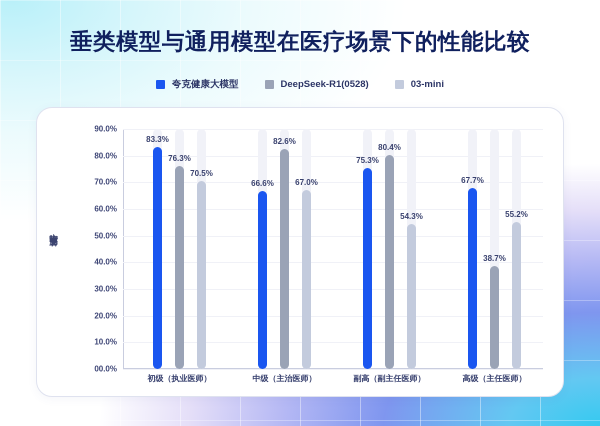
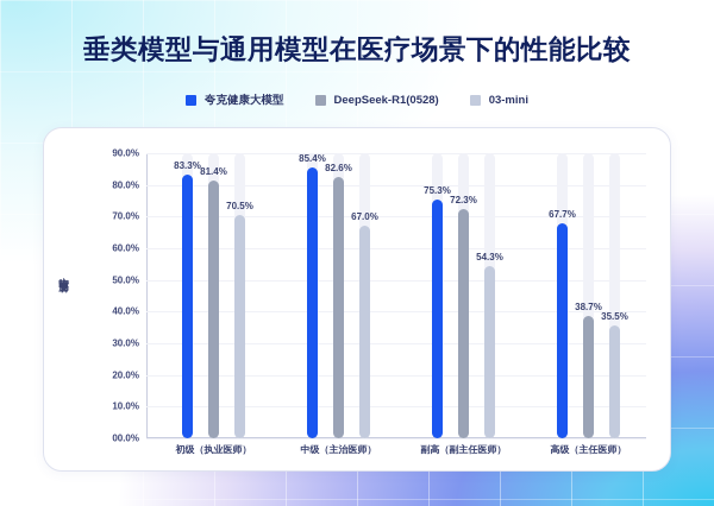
DeepSeek-R1(0528)/初级（执业医师）: 76.3% -> 81.4%
夸克健康大模型/中级（主治医师）: 66.6% -> 85.4%
DeepSeek-R1(0528)/副高（副主任医师）: 80.4% -> 72.3%
03-mini/高级（主任医师）: 55.2% -> 35.5%
